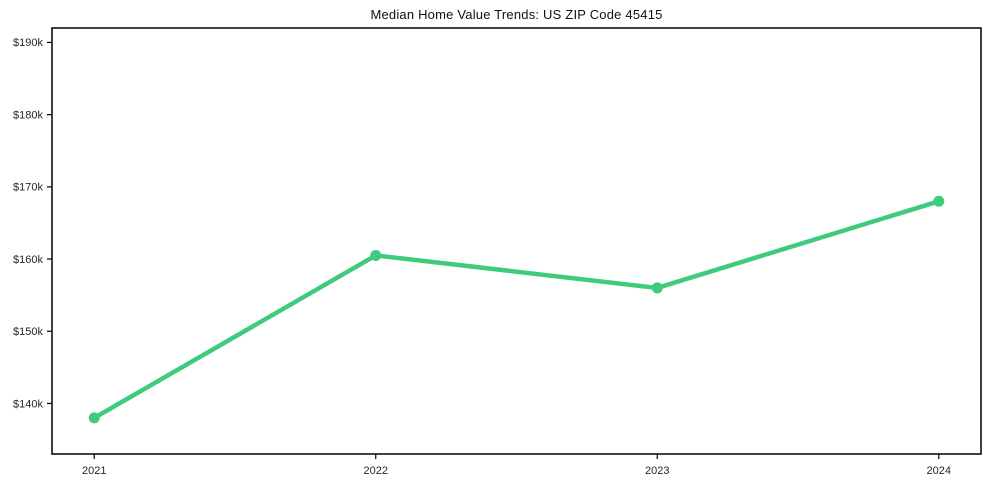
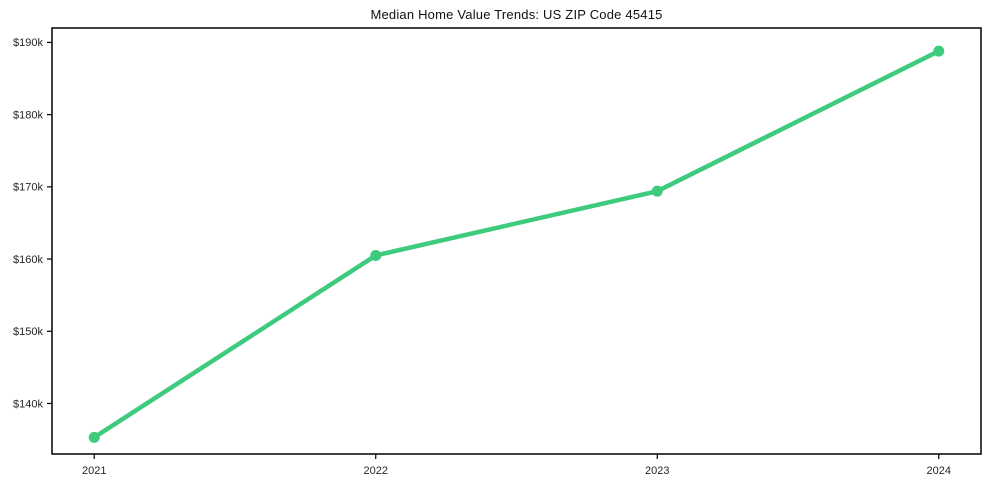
2021: $138k -> $135k
2023: $156k -> $169k
2024: $168k -> $189k
